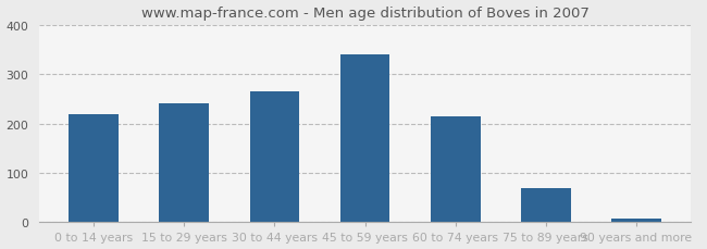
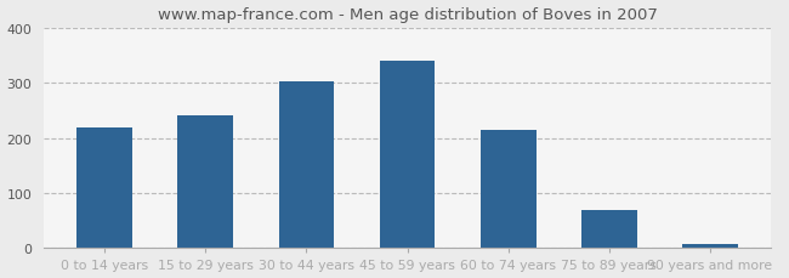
30 to 44 years: 265 -> 303
